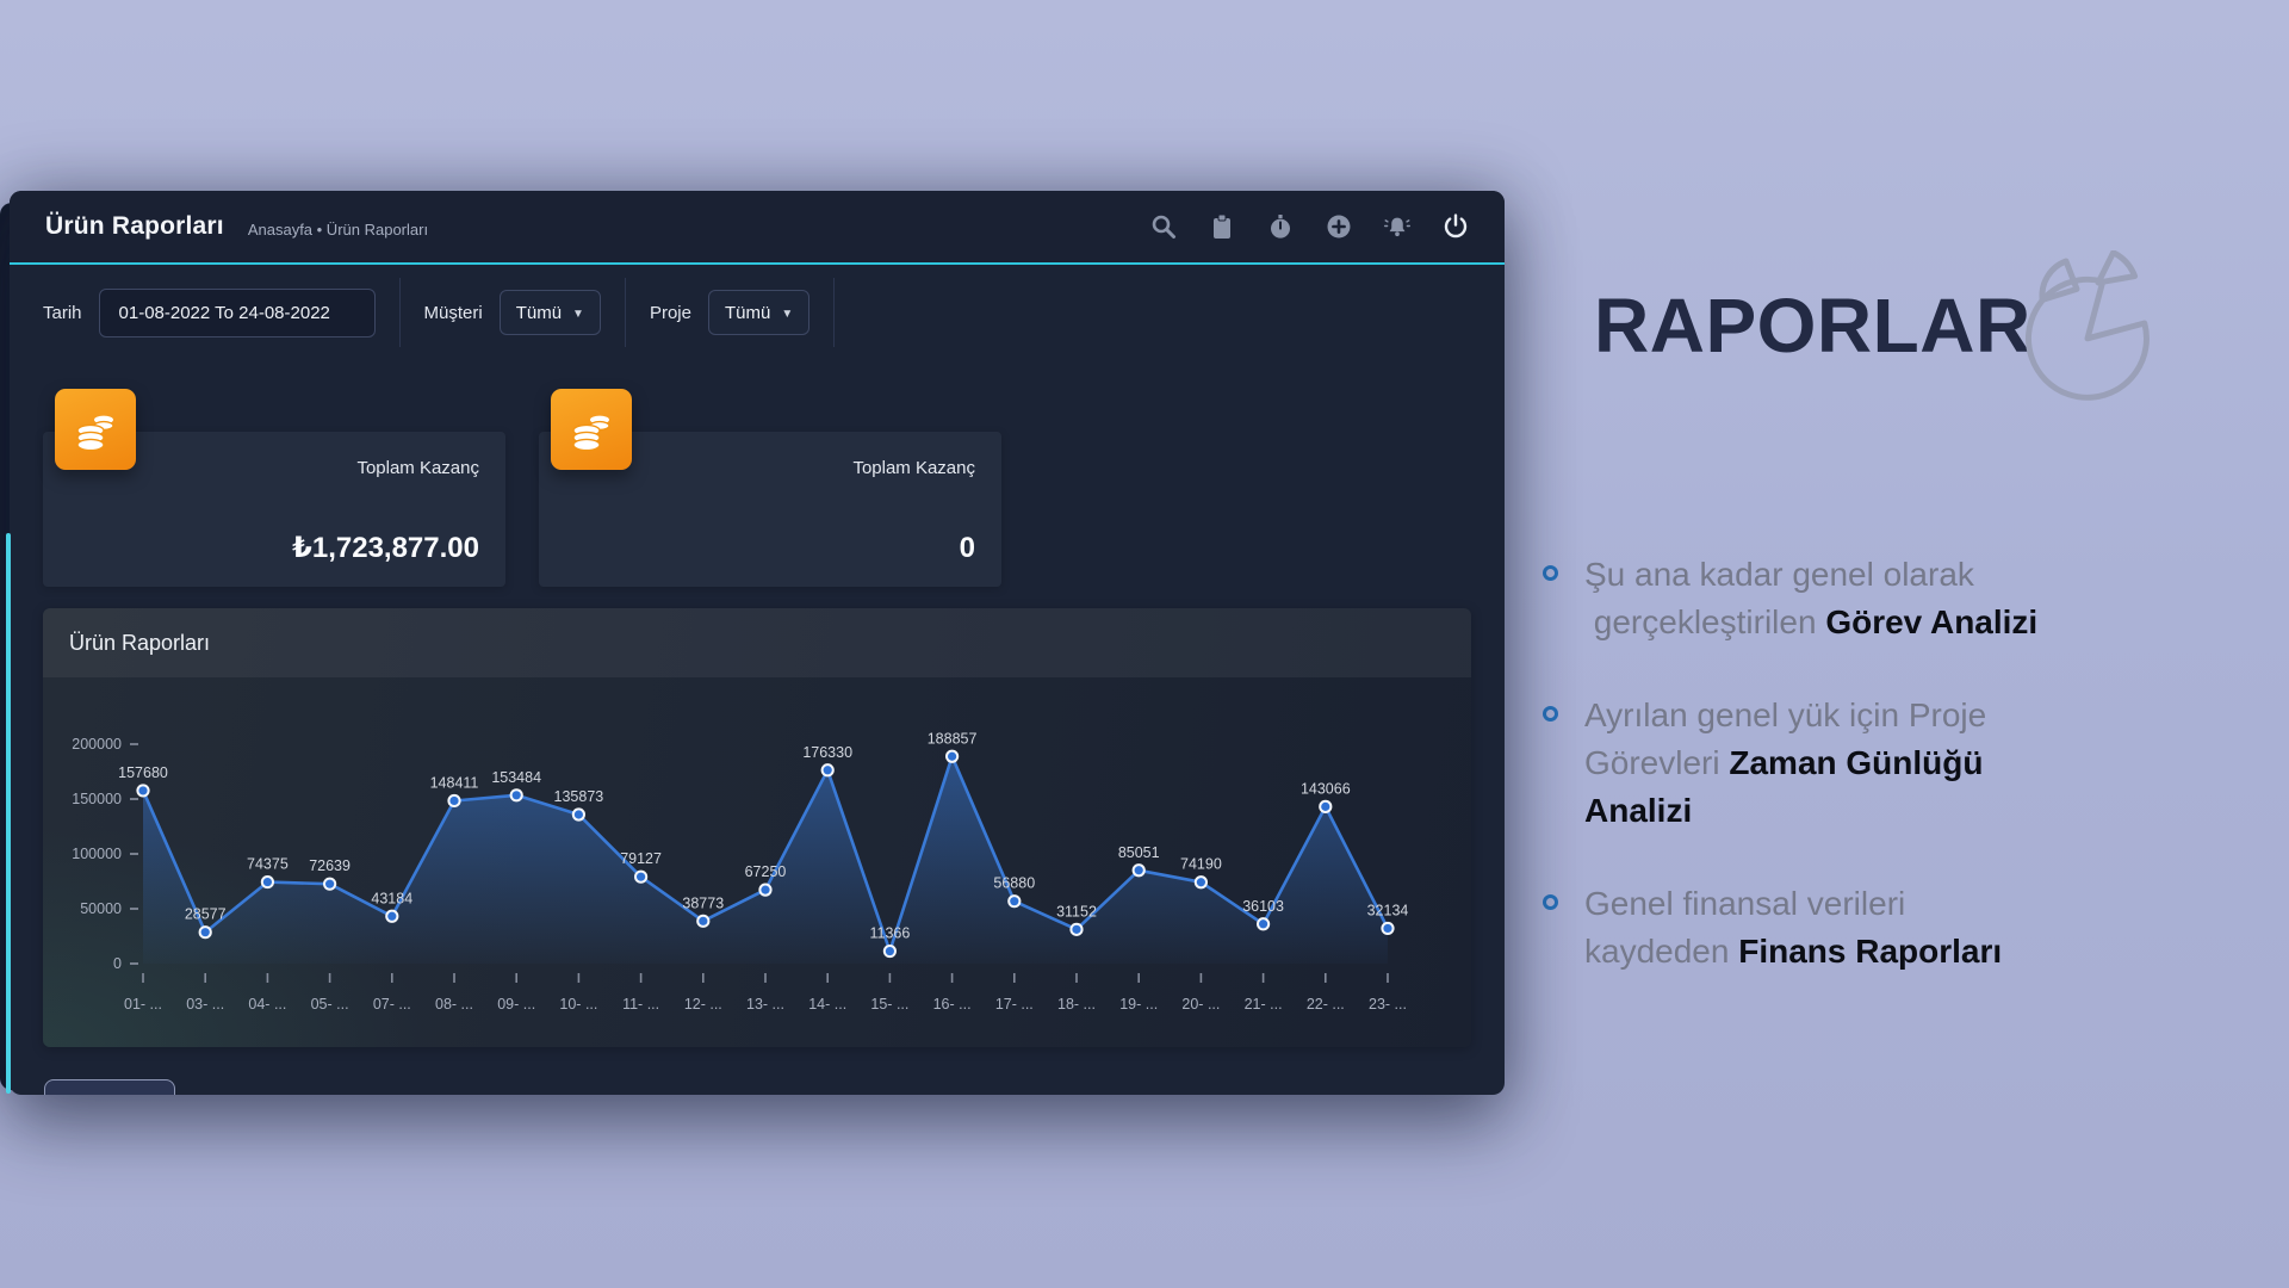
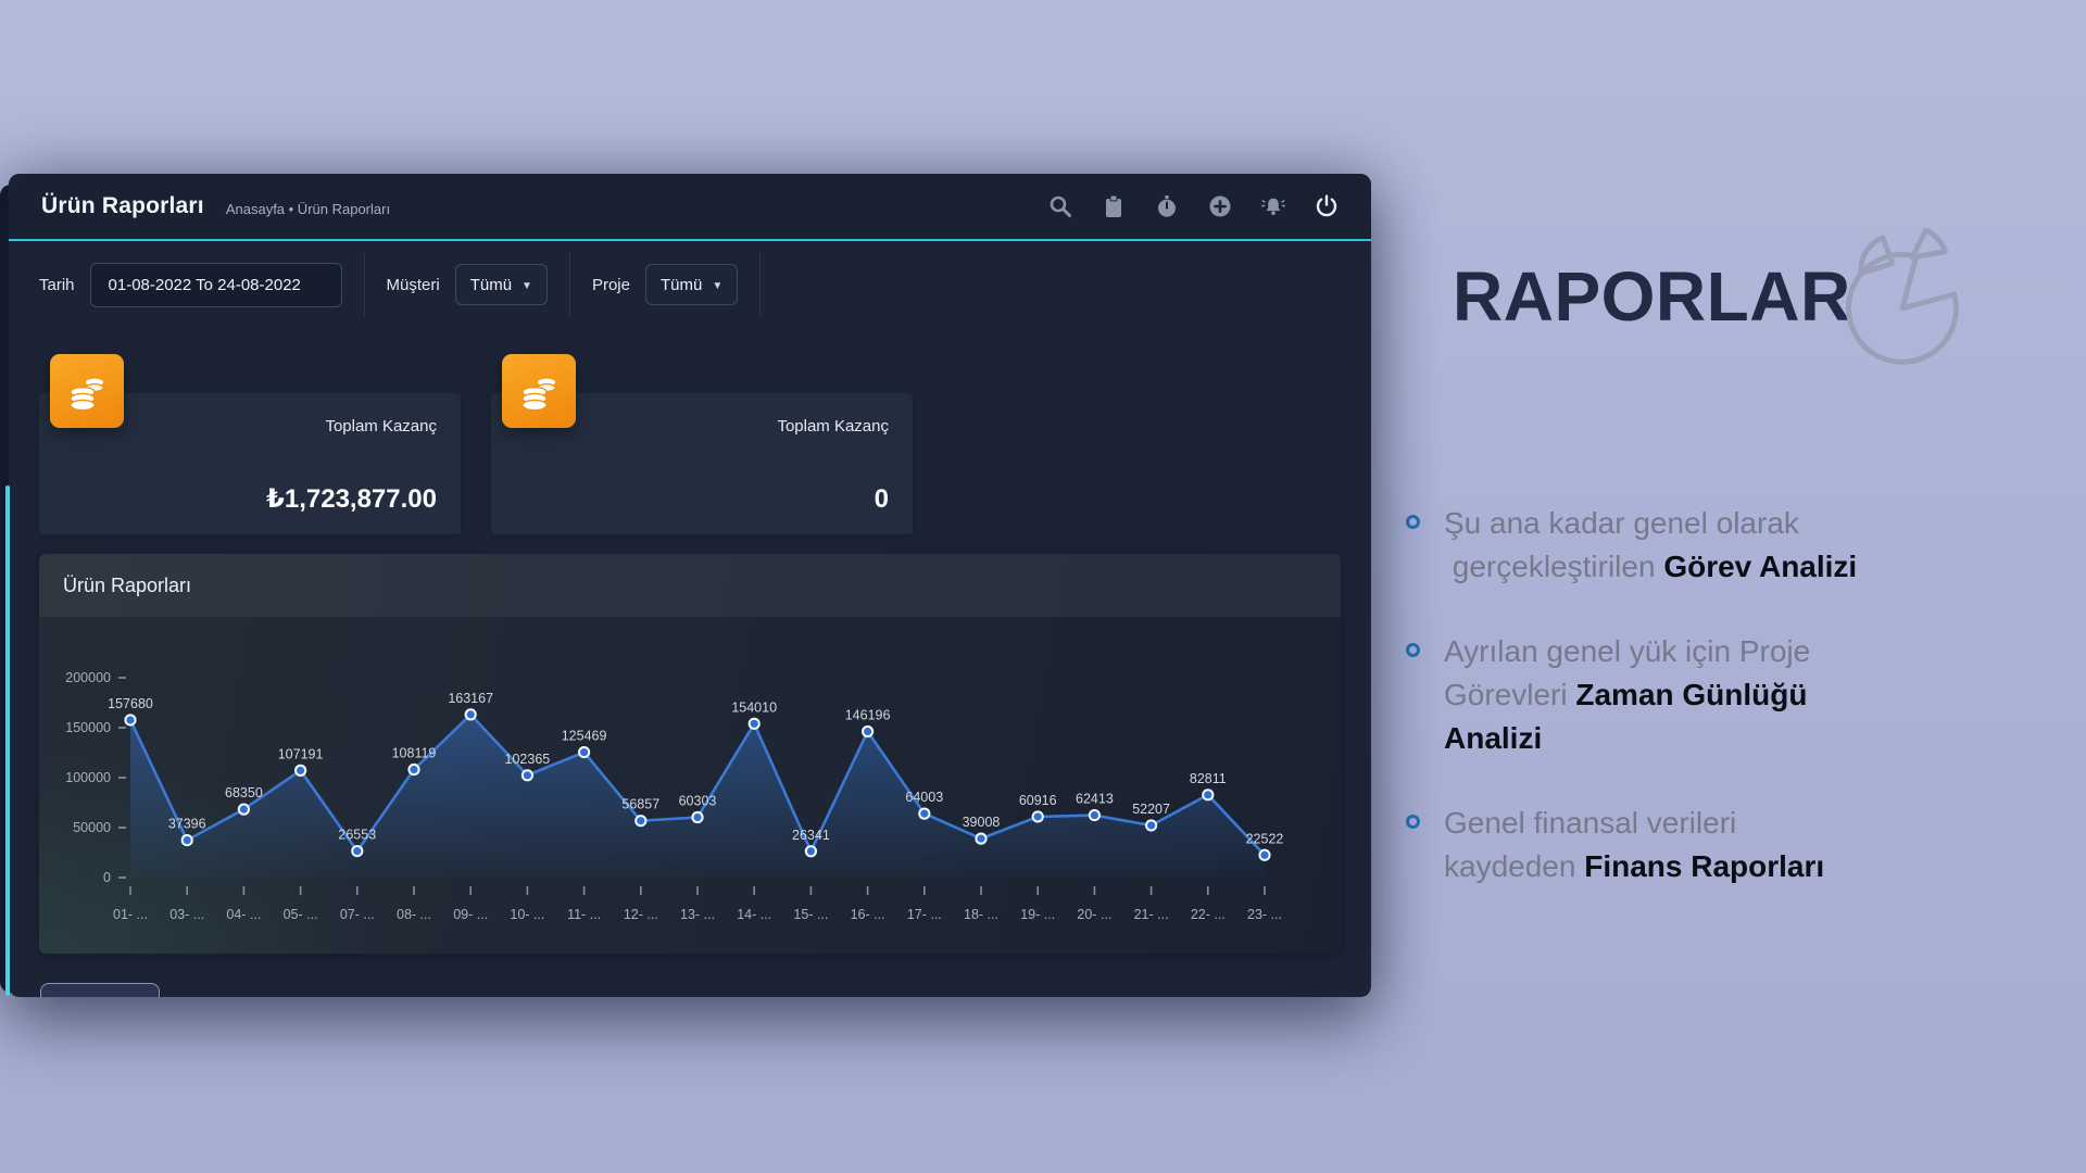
03- ...: 28577 -> 37396
04- ...: 74375 -> 68350
05- ...: 72639 -> 107191
07- ...: 43184 -> 26553
08- ...: 148411 -> 108119
09- ...: 153484 -> 163167
10- ...: 135873 -> 102365
11- ...: 79127 -> 125469
12- ...: 38773 -> 56857
13- ...: 67250 -> 60303
14- ...: 176330 -> 154010
15- ...: 11366 -> 26341
16- ...: 188857 -> 146196
17- ...: 56880 -> 64003
18- ...: 31152 -> 39008
19- ...: 85051 -> 60916
20- ...: 74190 -> 62413
21- ...: 36103 -> 52207
22- ...: 143066 -> 82811
23- ...: 32134 -> 22522
